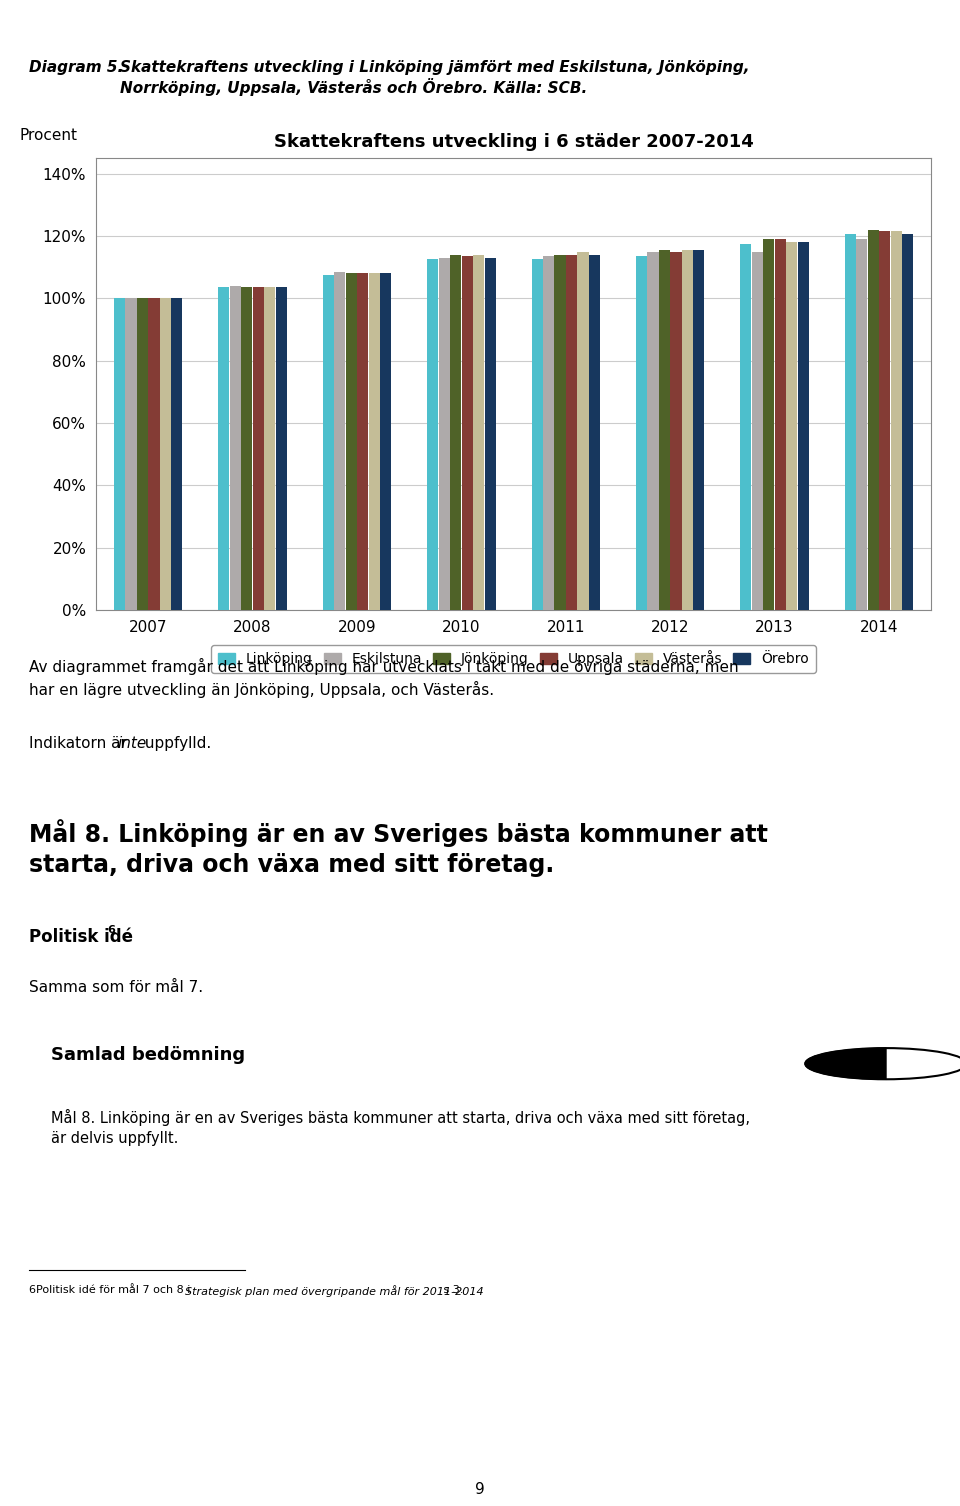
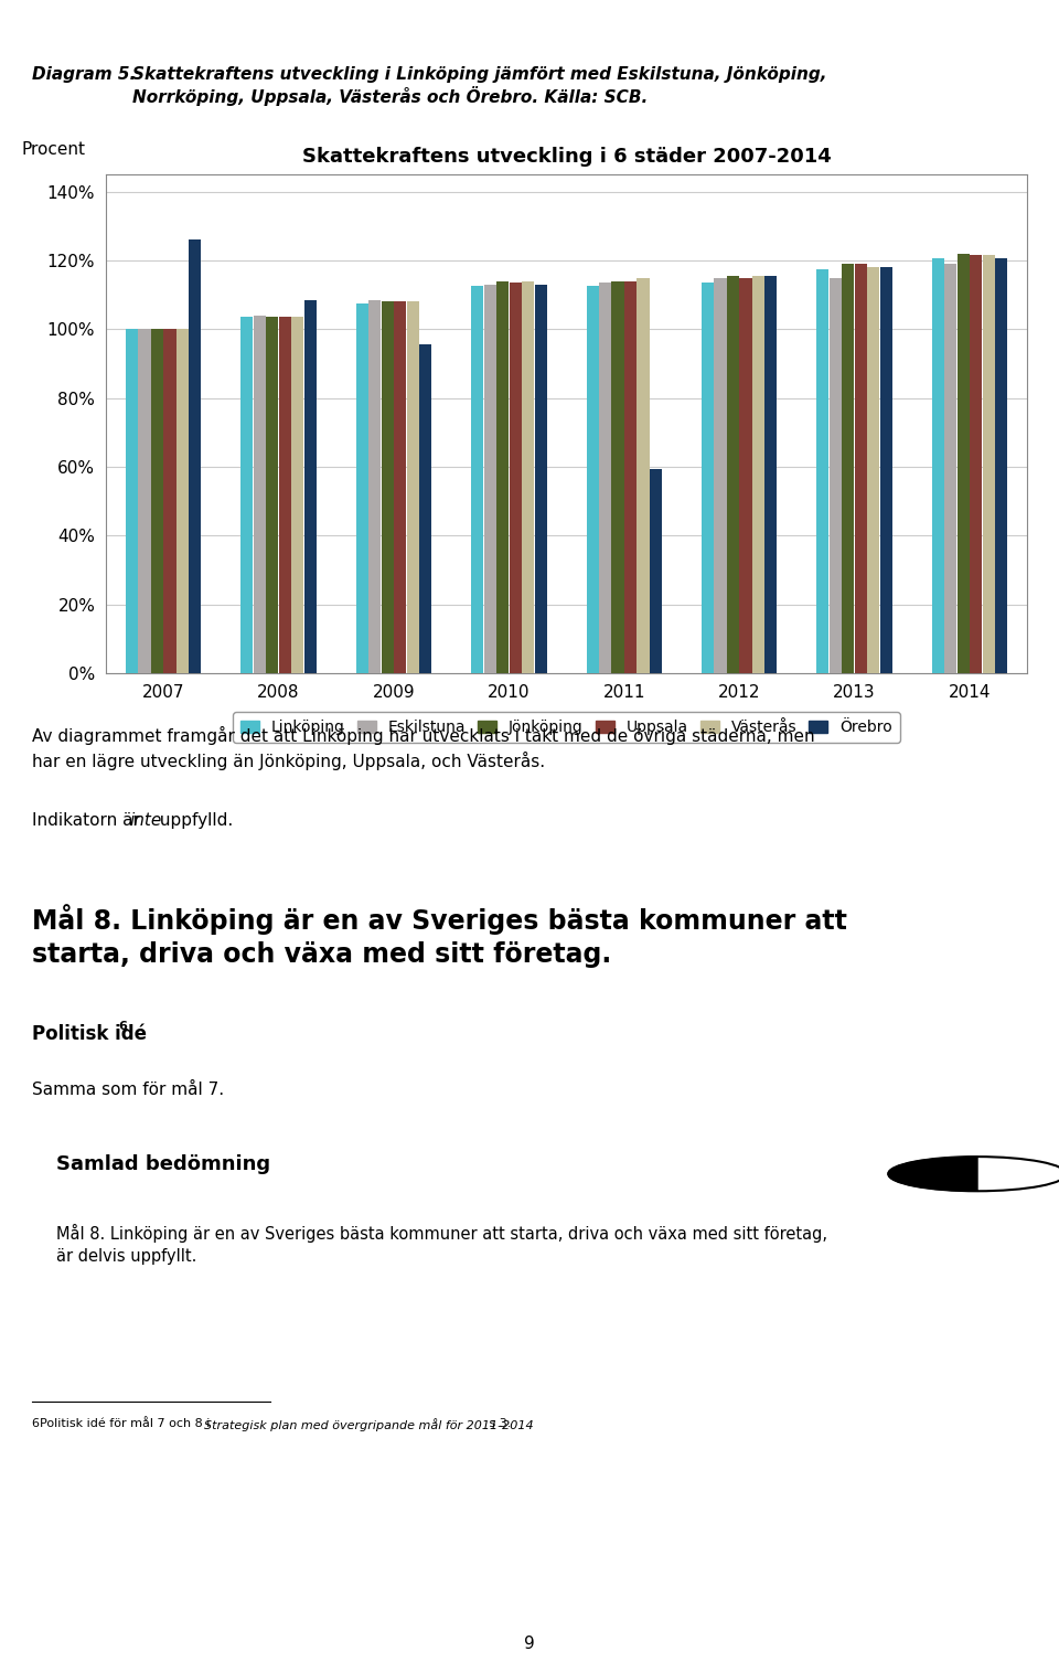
Örebro/2007: 100.0% -> 126.0%
Örebro/2008: 103.5% -> 108.5%
Örebro/2009: 108.0% -> 95.5%
Örebro/2011: 114.0% -> 59.5%
